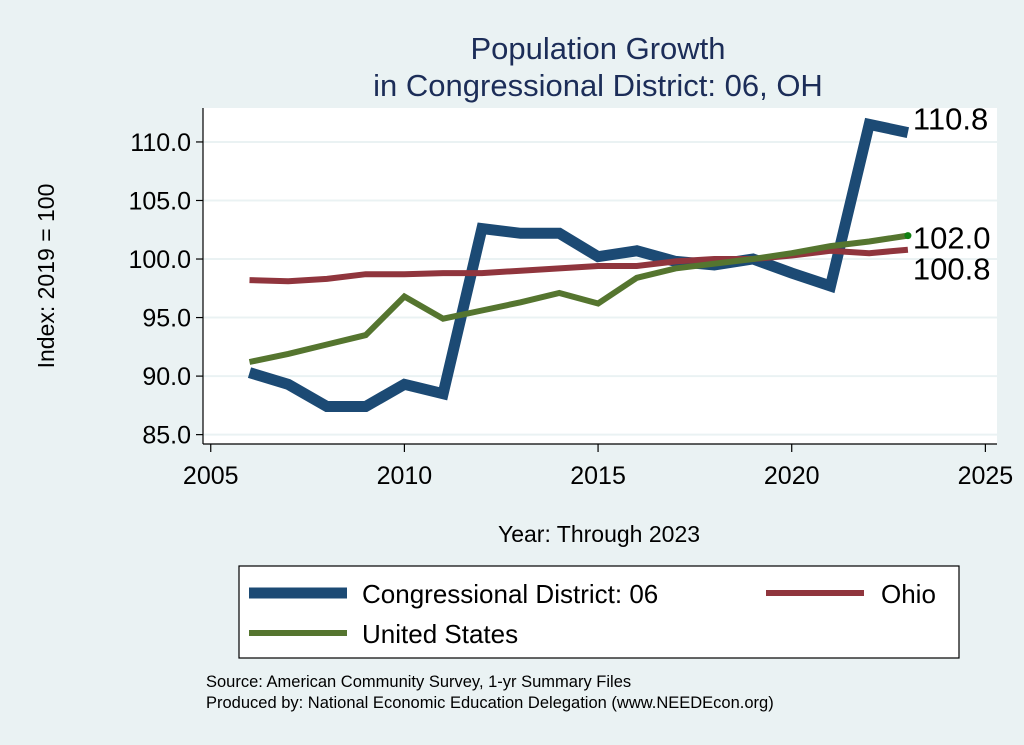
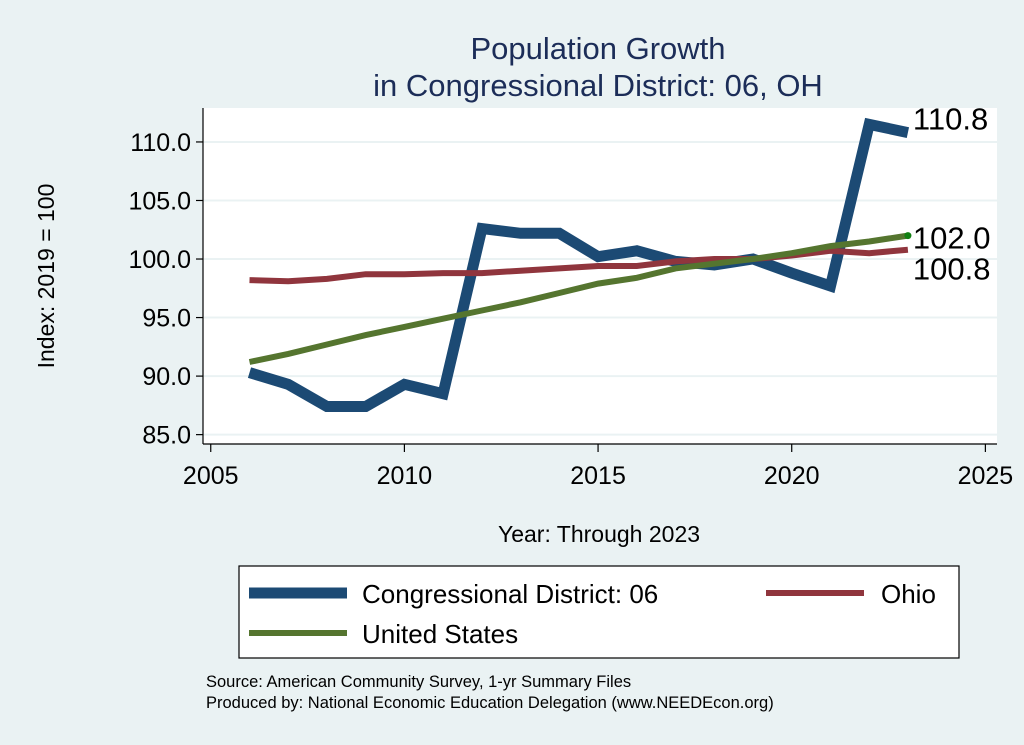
United States/2010: 96.8 -> 94.2
United States/2015: 96.2 -> 97.9
